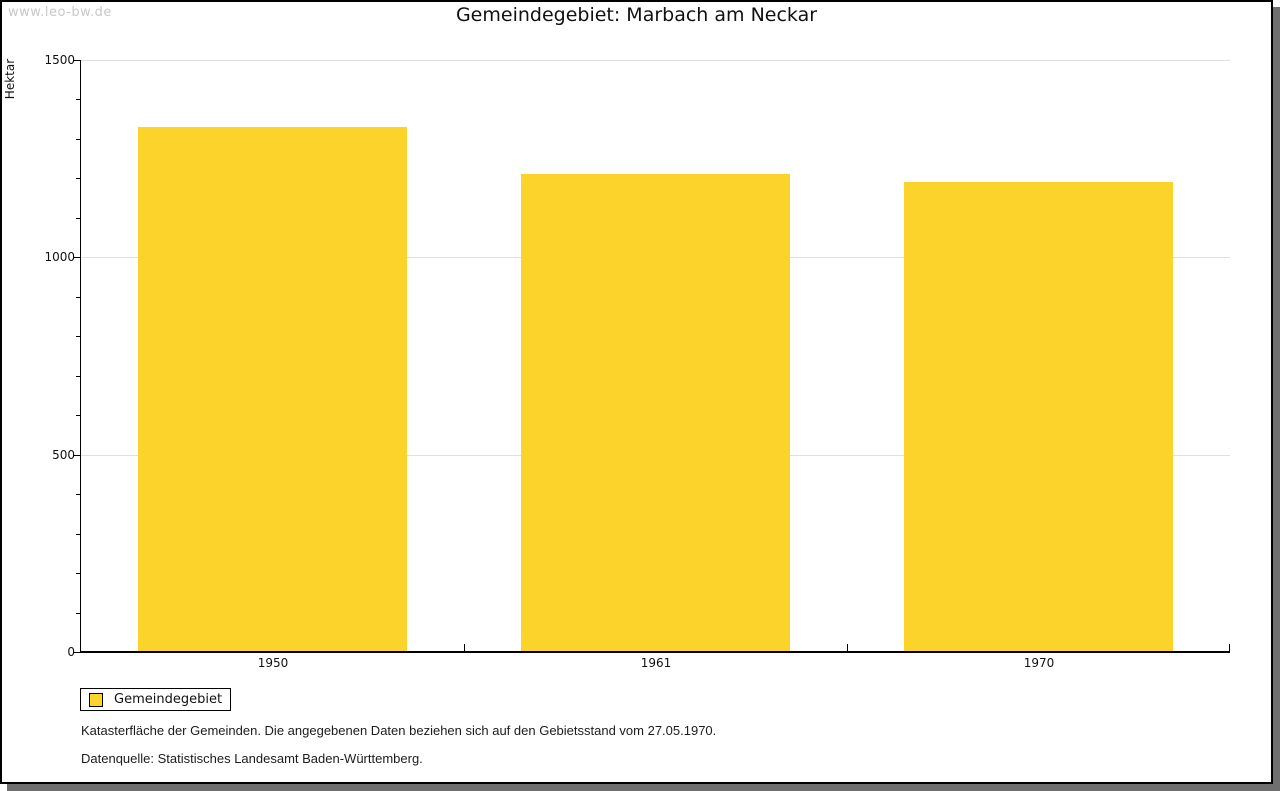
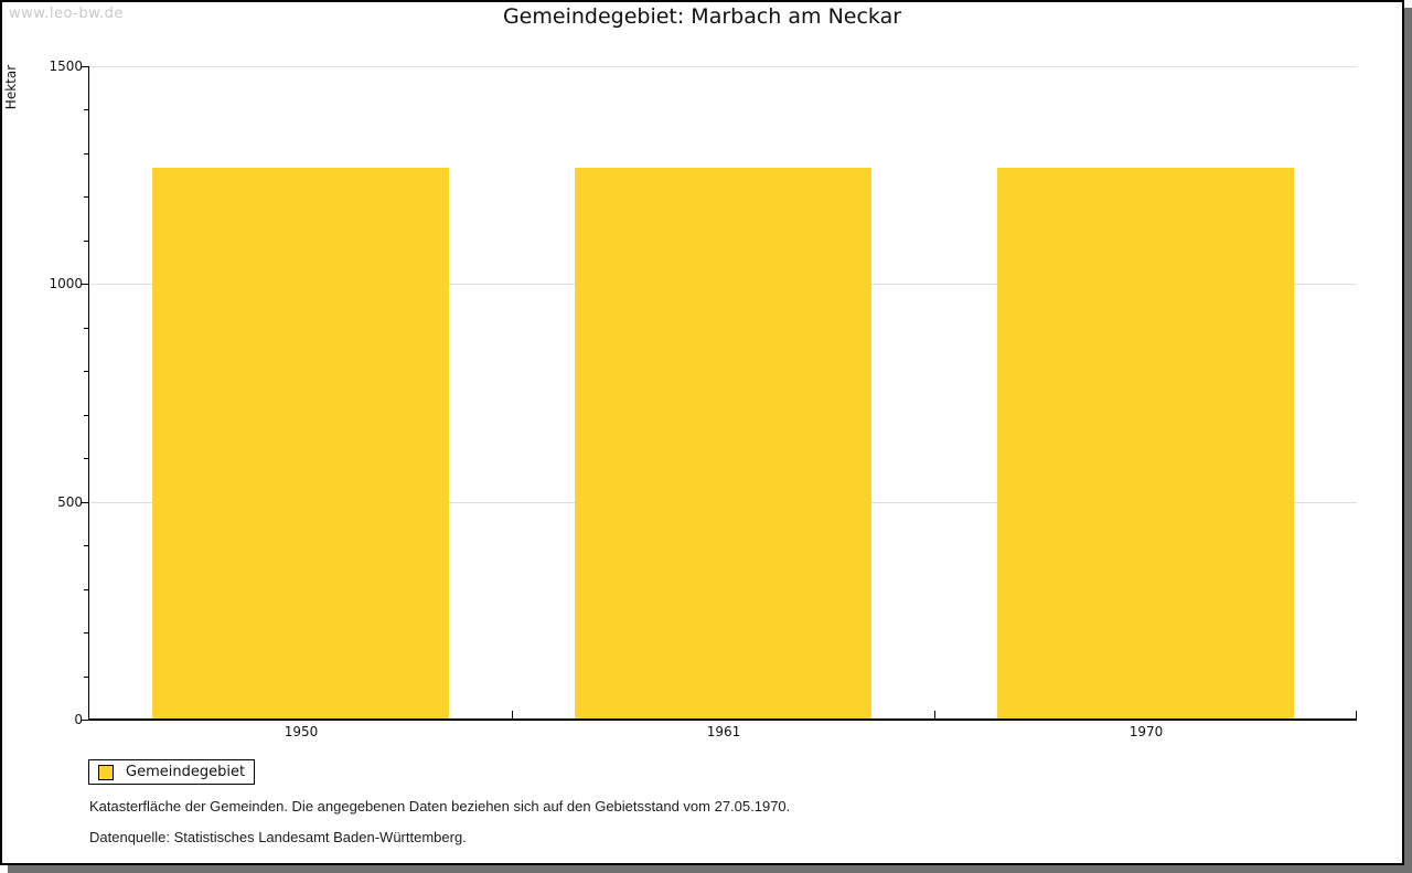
1950: 1330 -> 1270
1961: 1210 -> 1270
1970: 1190 -> 1270
